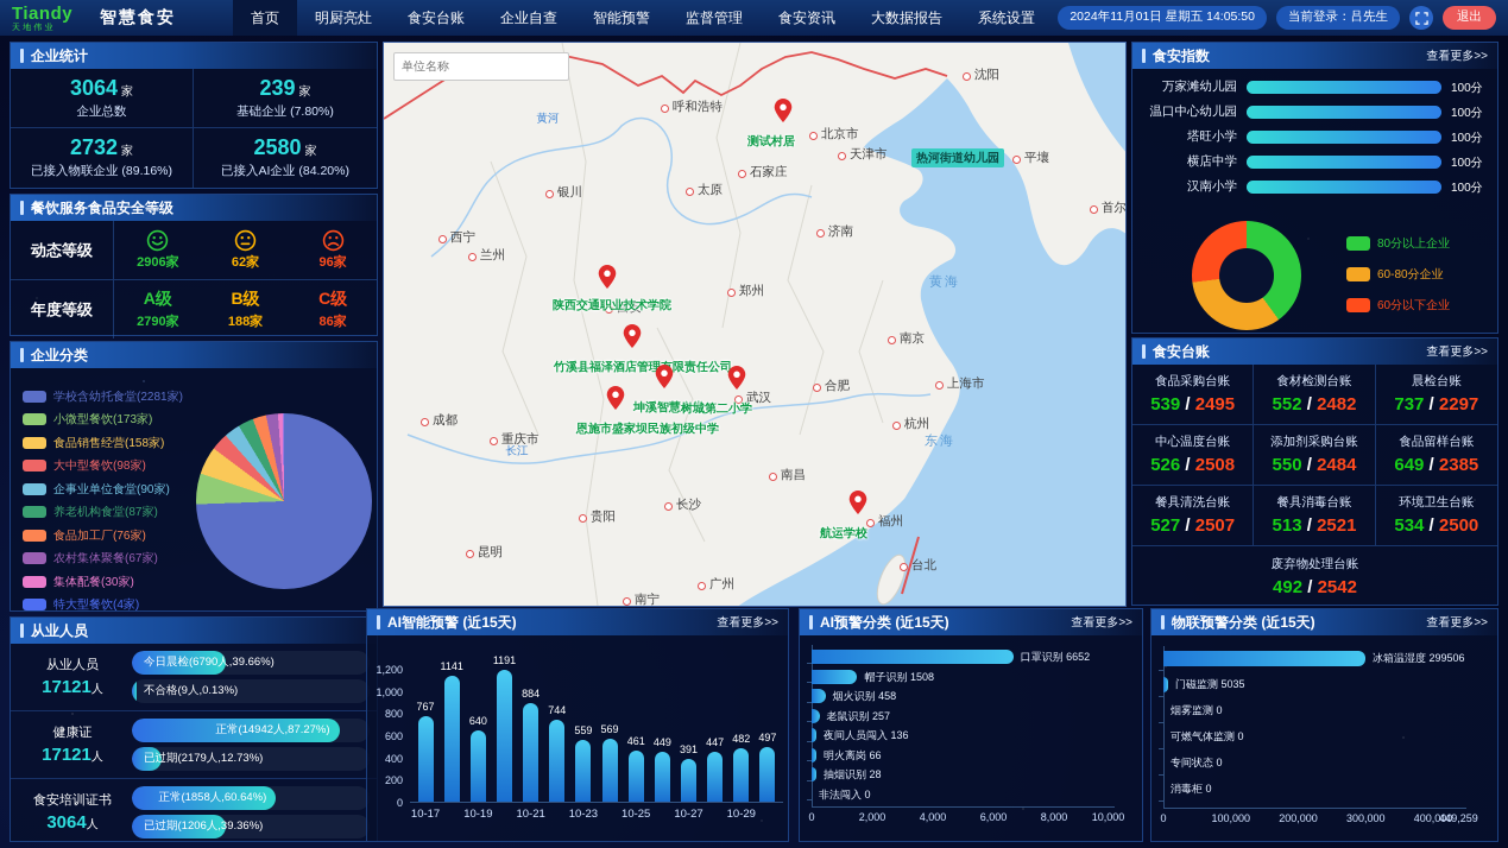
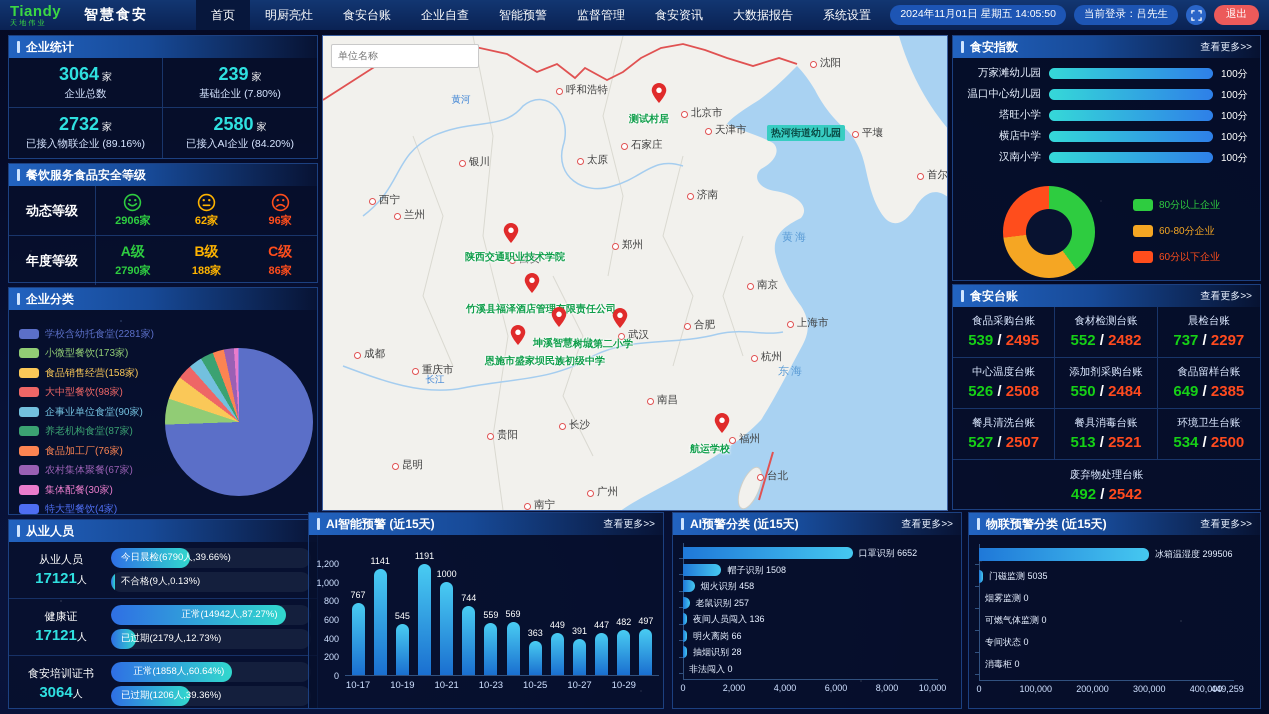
AI智能预警 (近15天)/10-19: 640 -> 545
AI智能预警 (近15天)/10-21: 884 -> 1000
AI智能预警 (近15天)/10-25: 461 -> 363
